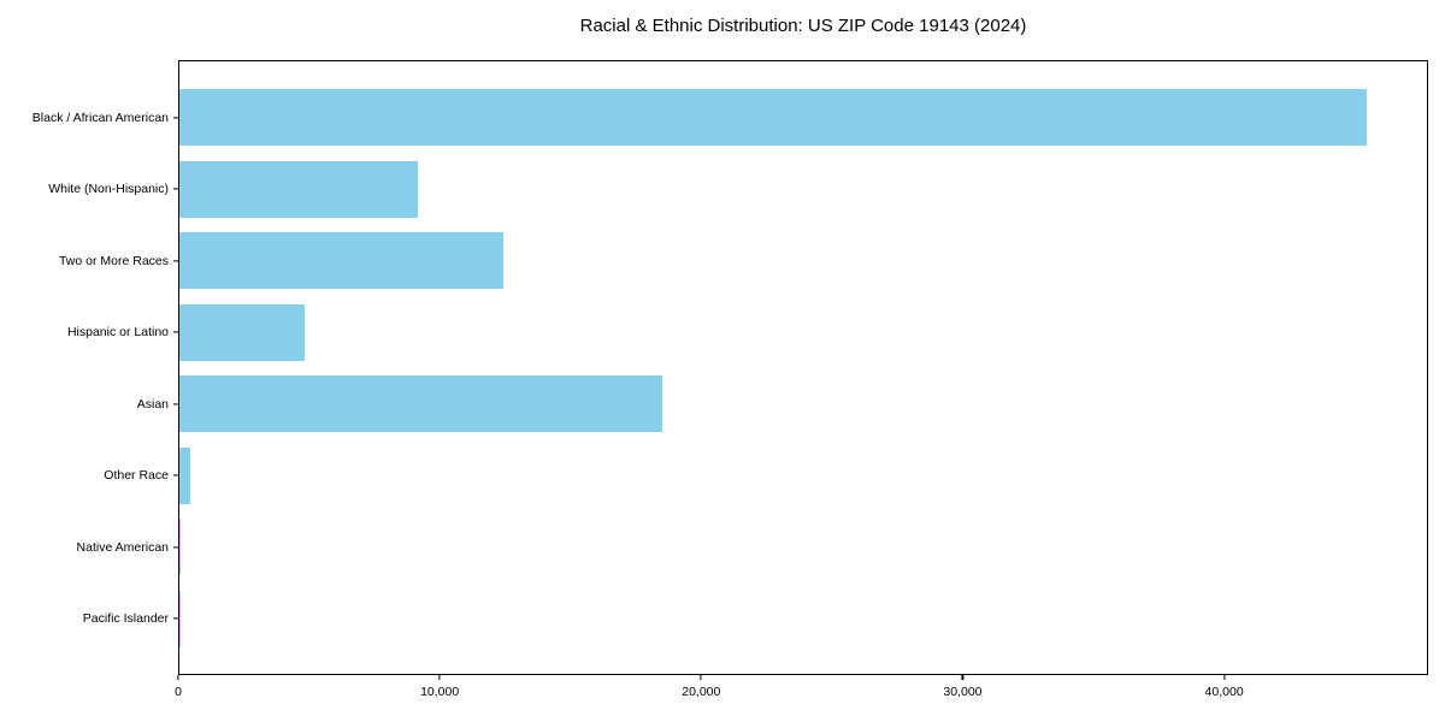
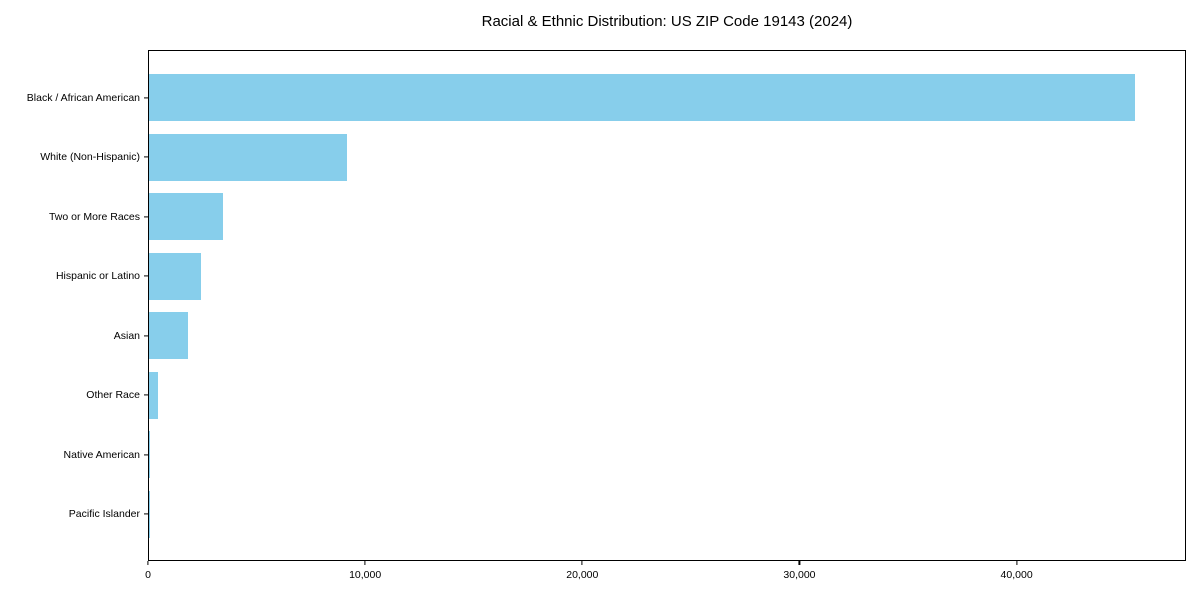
Two or More Races: 12400 -> 3400
Hispanic or Latino: 4800 -> 2400
Asian: 18500 -> 1800
